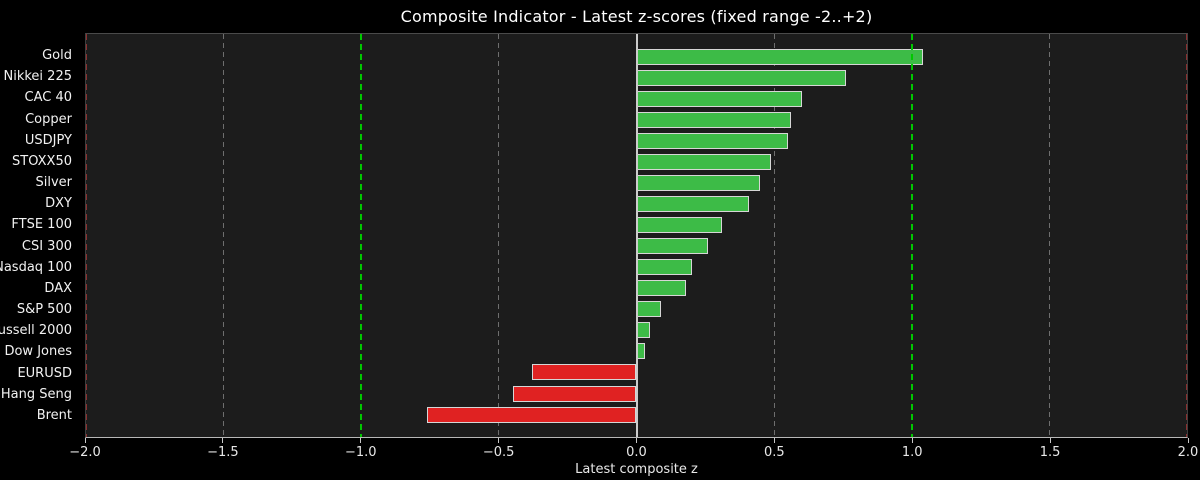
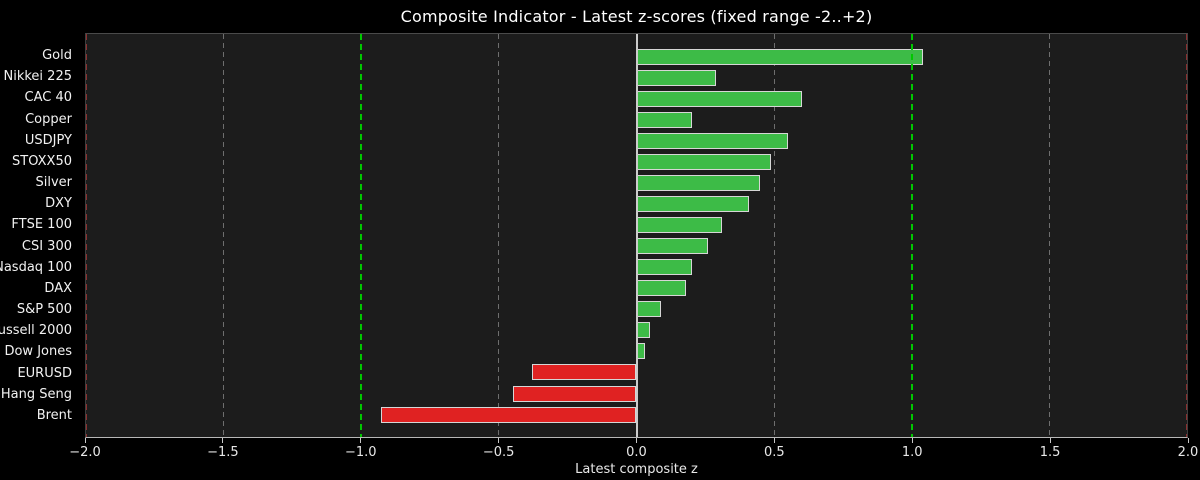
Nikkei 225: 0.76 -> 0.29
Copper: 0.56 -> 0.20
Brent: -0.76 -> -0.93
